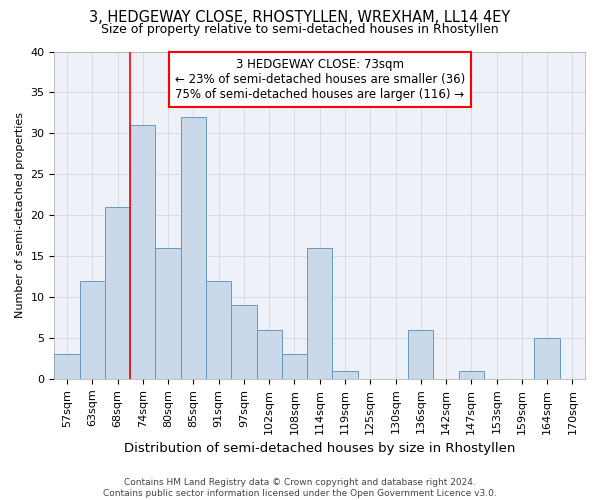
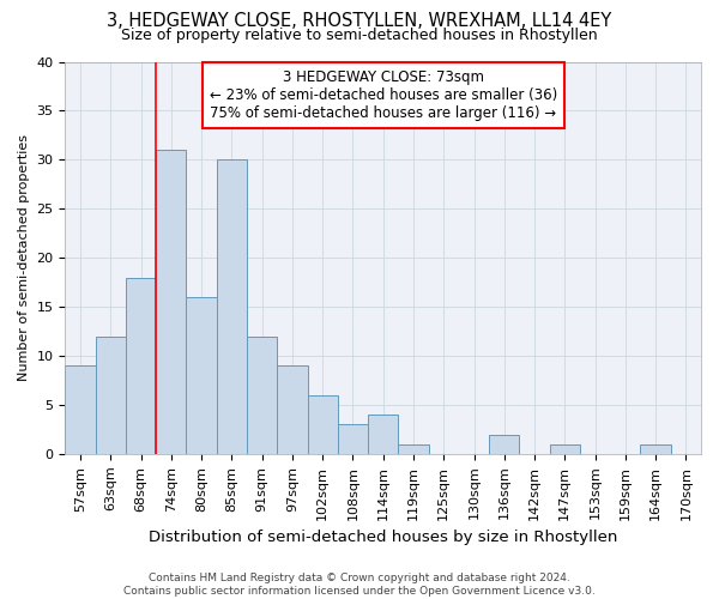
57sqm: 3 -> 9
68sqm: 21 -> 18
85sqm: 32 -> 30
114sqm: 16 -> 4
136sqm: 6 -> 2
164sqm: 5 -> 1
